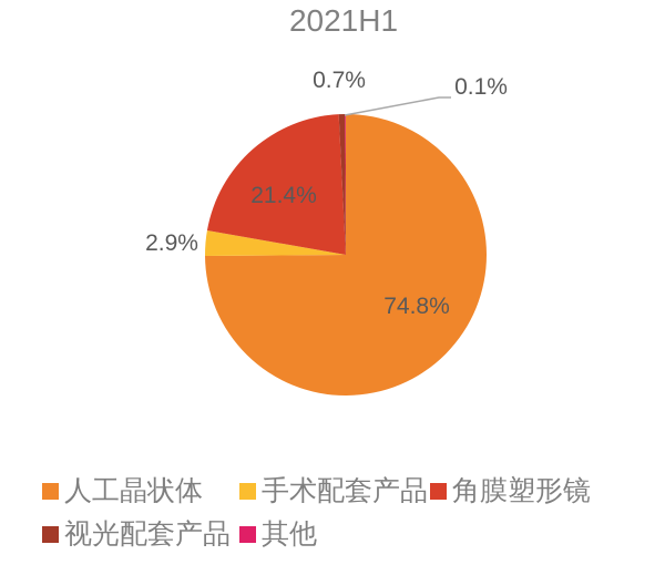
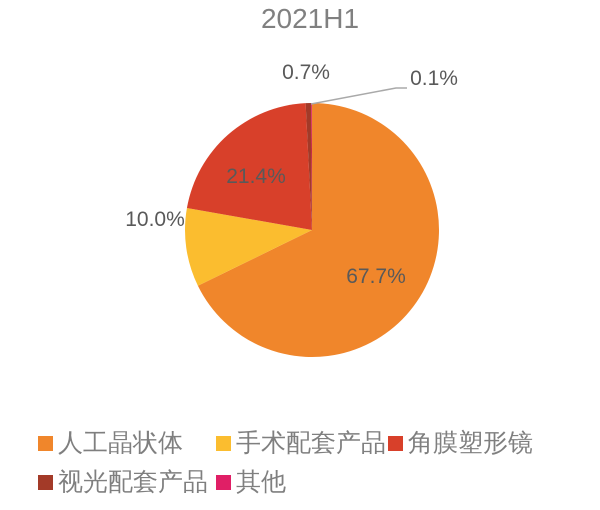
人工晶状体: 74.8% -> 67.7%
手术配套产品: 2.9% -> 10.0%
